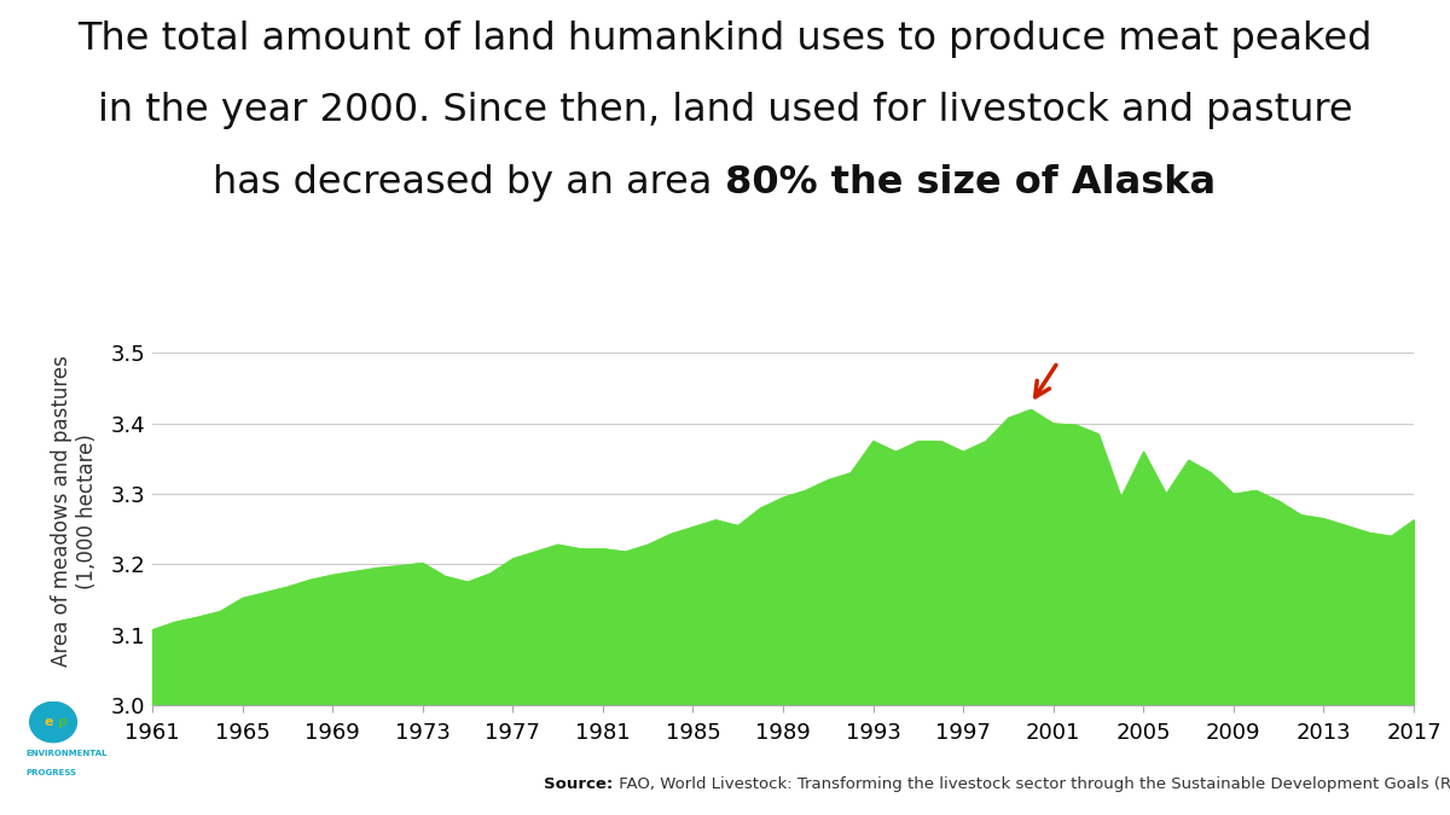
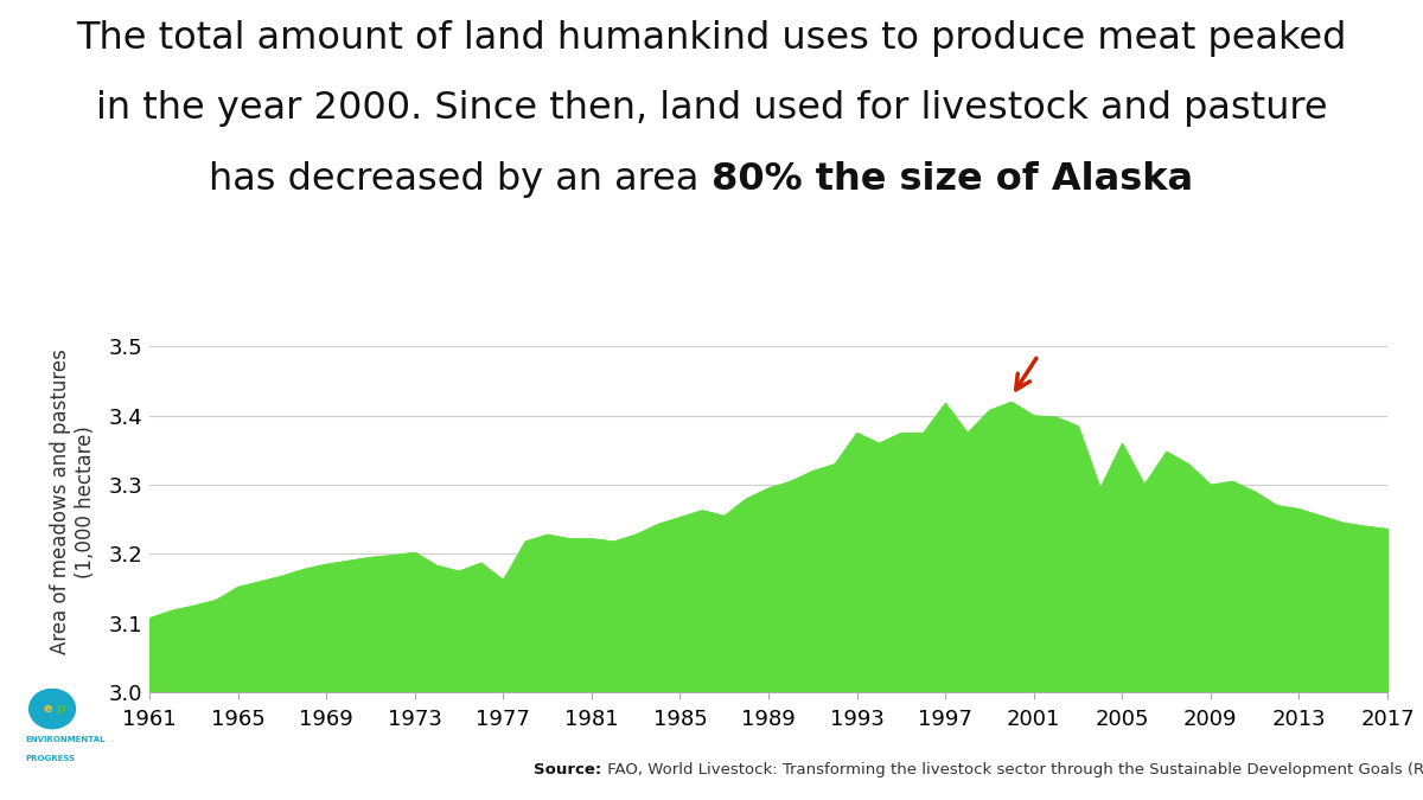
1977: 3.208 -> 3.162
1997: 3.360 -> 3.418
2017: 3.263 -> 3.236
